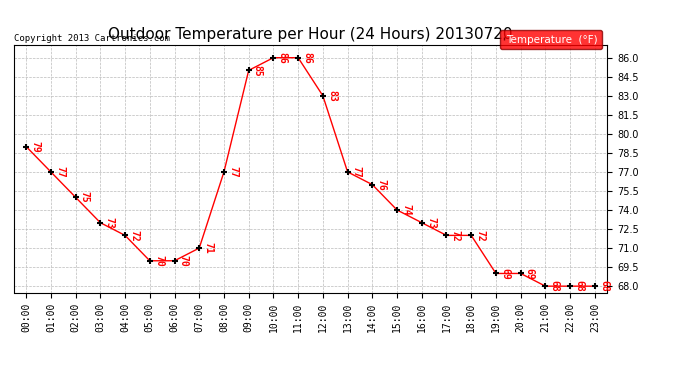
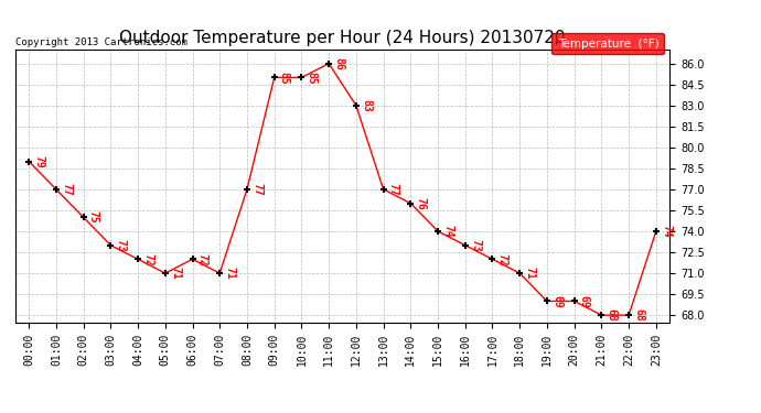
05:00: 70 -> 71
06:00: 70 -> 72
10:00: 86 -> 85
18:00: 72 -> 71
23:00: 68 -> 74
